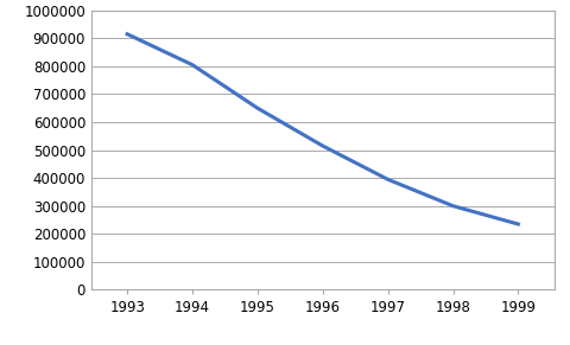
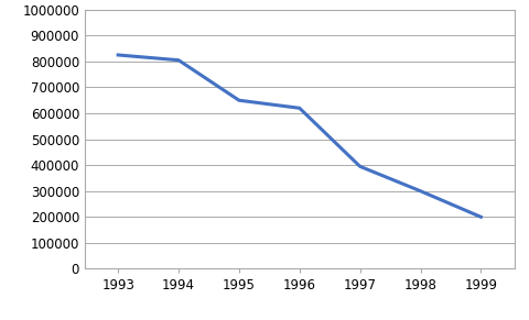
1993: 915000 -> 825000
1996: 515000 -> 620000
1999: 235000 -> 200000
